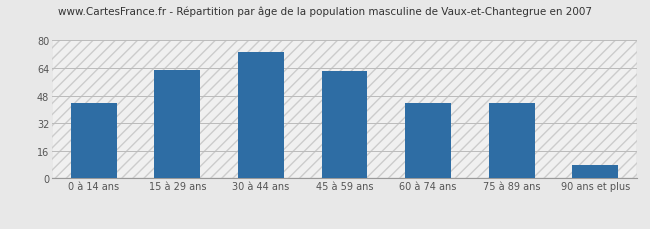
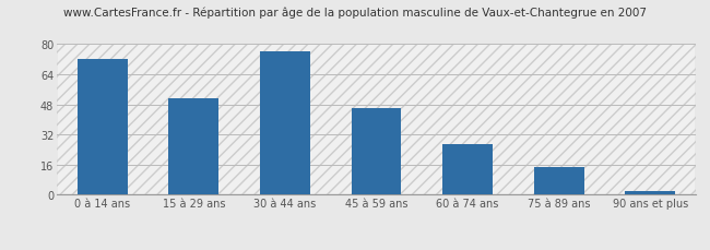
0 à 14 ans: 44 -> 72
15 à 29 ans: 63 -> 51
30 à 44 ans: 73 -> 76
45 à 59 ans: 62 -> 46
60 à 74 ans: 44 -> 27
75 à 89 ans: 44 -> 15
90 ans et plus: 8 -> 2
